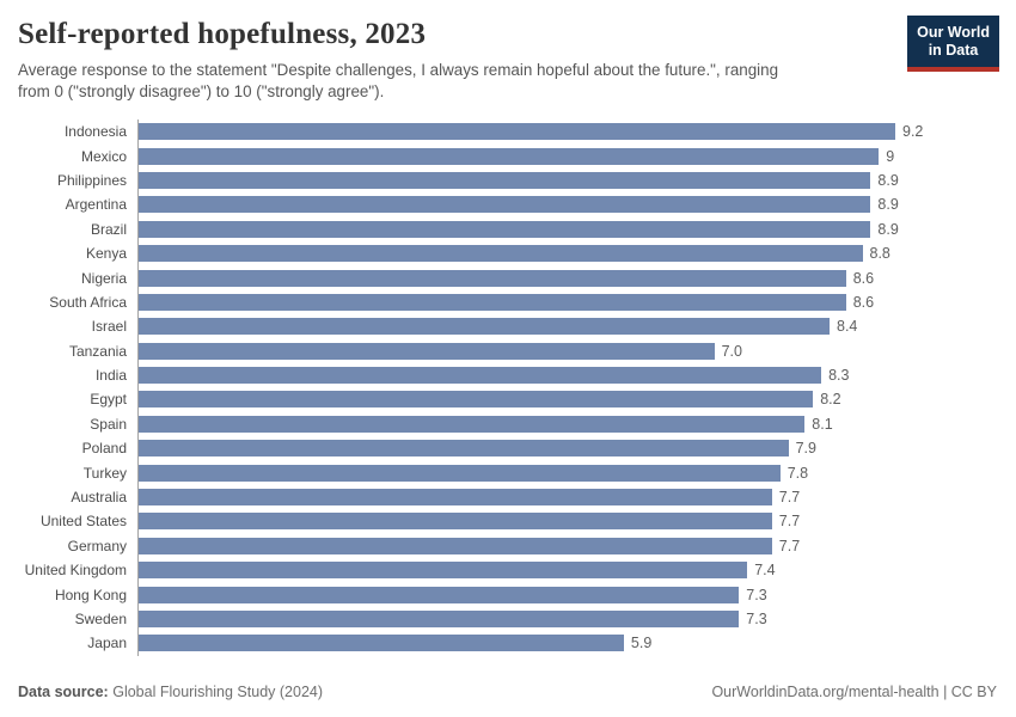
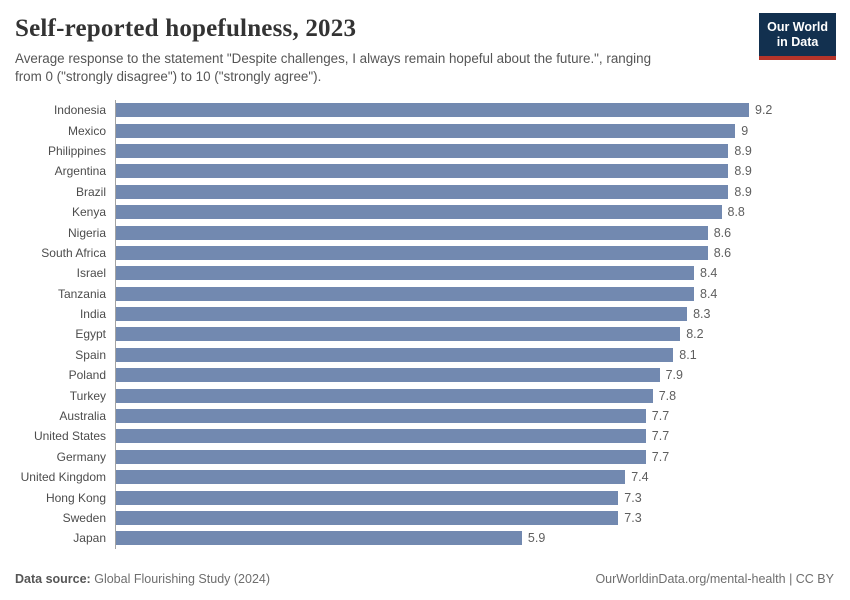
Tanzania: 7.0 -> 8.4
